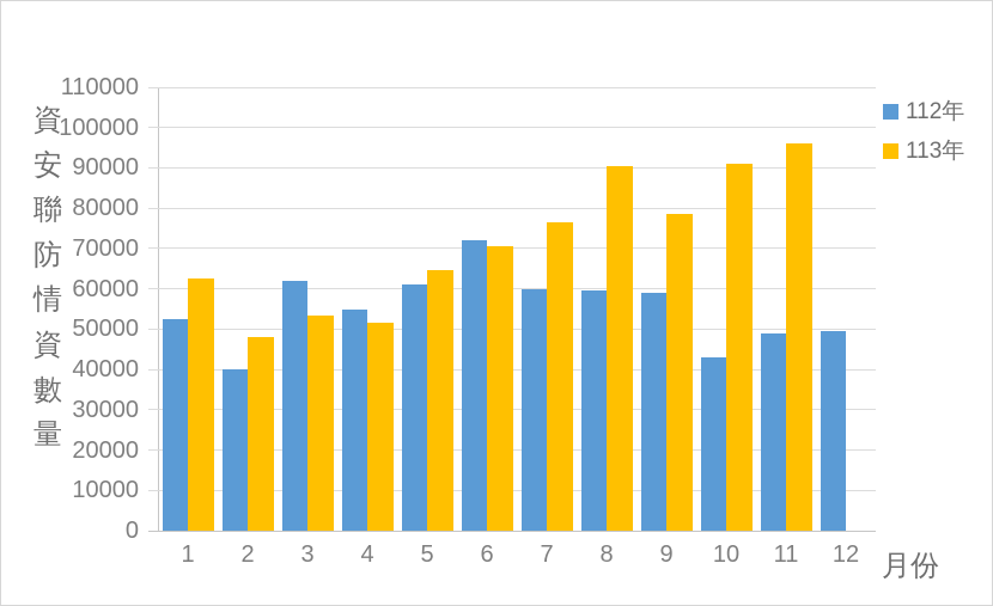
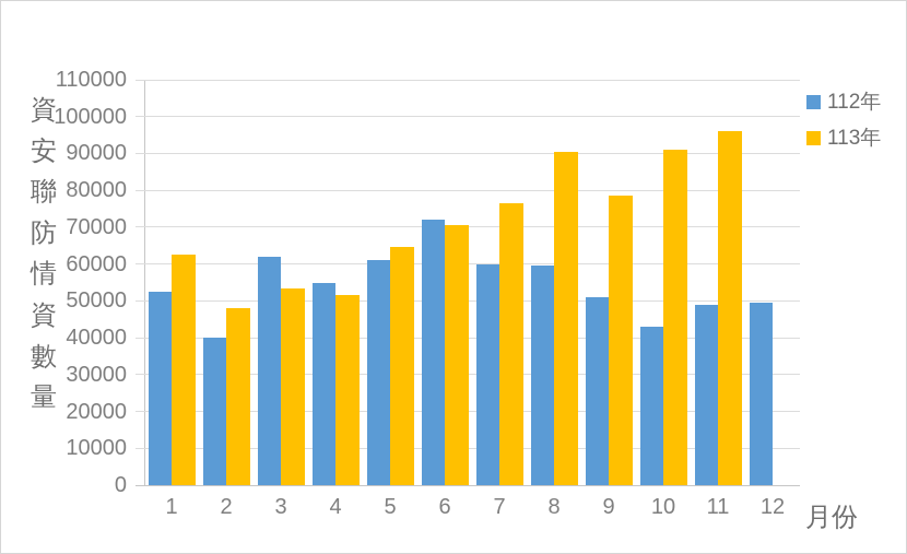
112年/9: 59000 -> 51000
